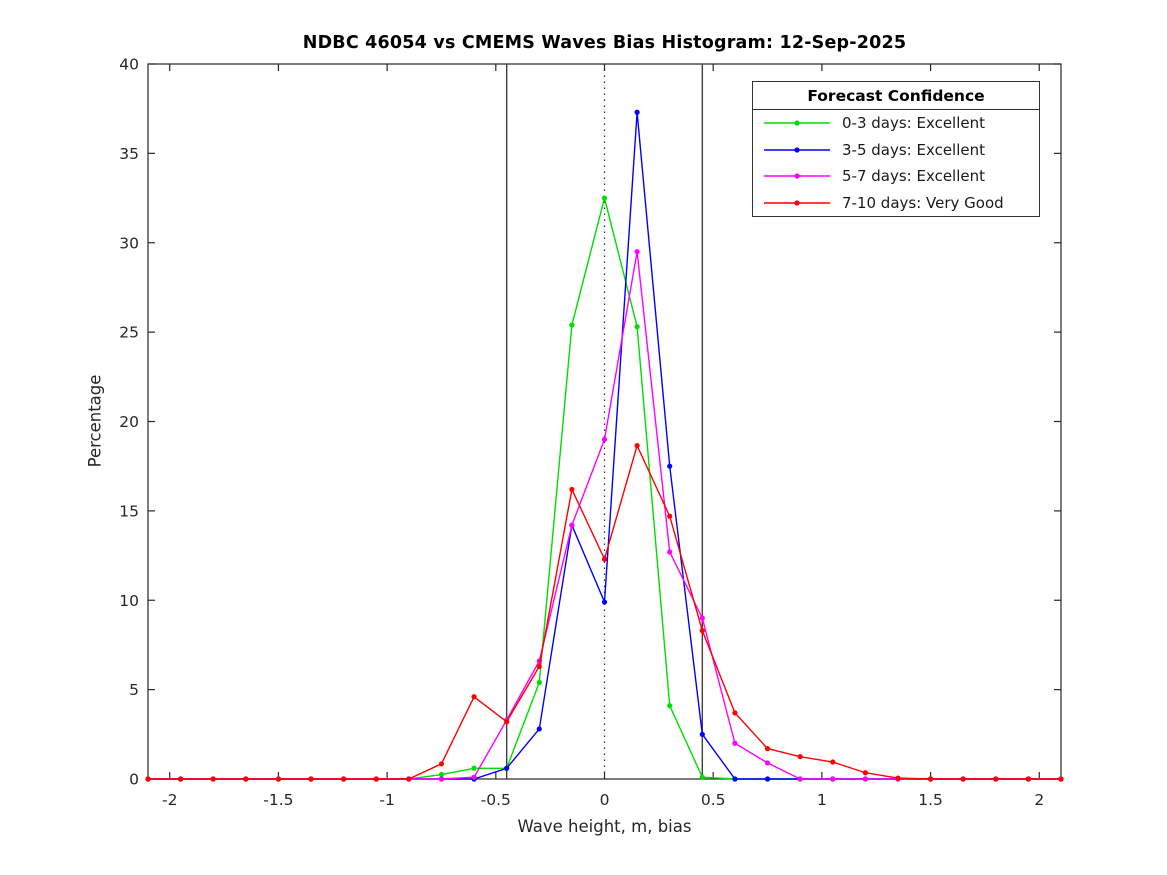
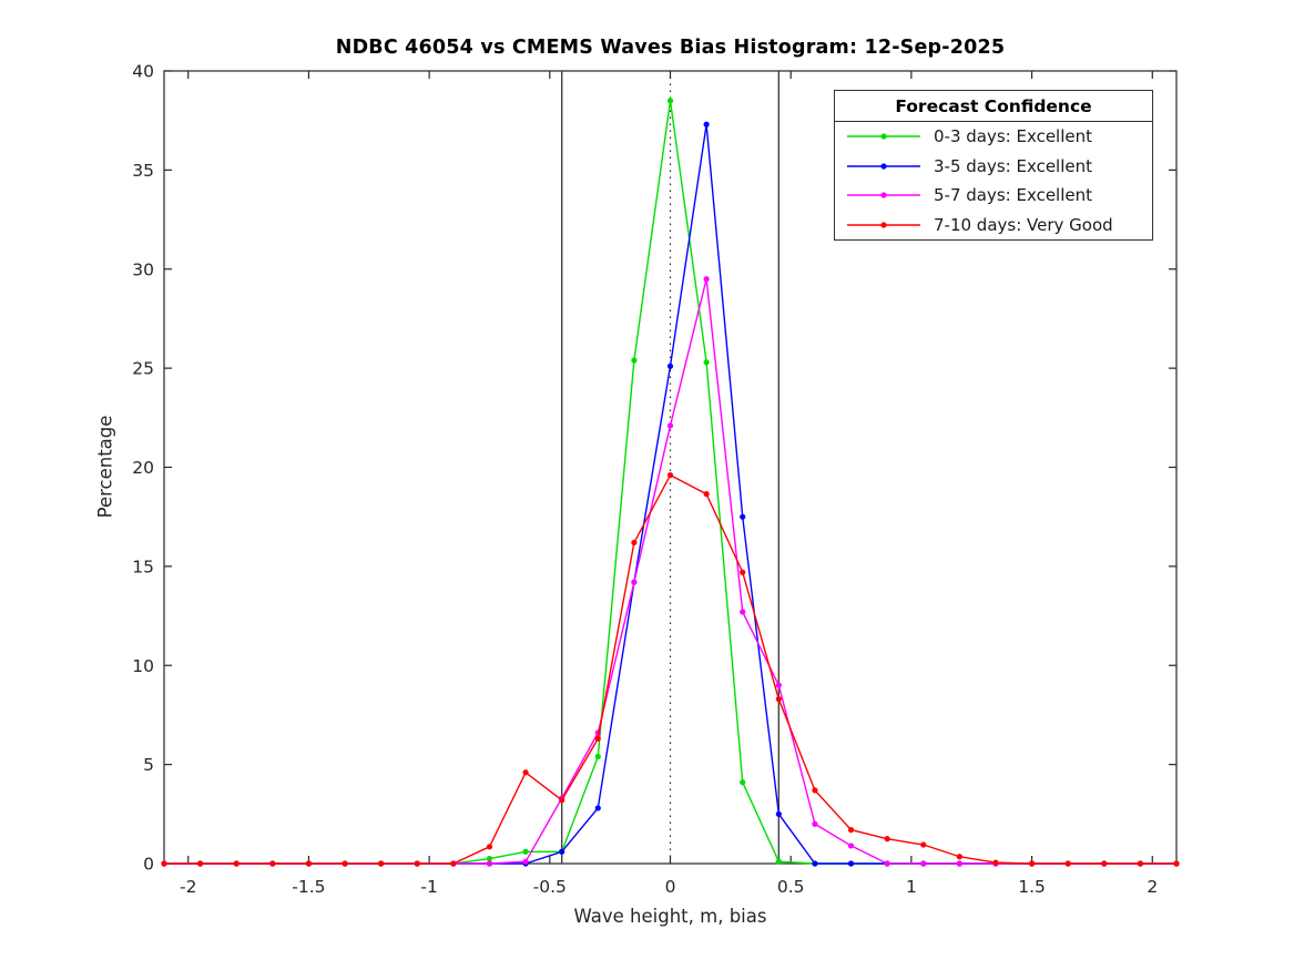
0-3 days: Excellent/0: 32,5 -> 38,5
3-5 days: Excellent/0: 9,9 -> 25,1
5-7 days: Excellent/0: 19,0 -> 22,1
7-10 days: Very Good/0: 12,3 -> 19,6
